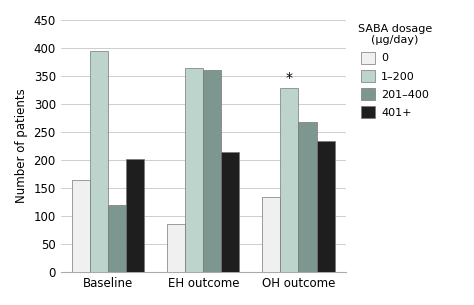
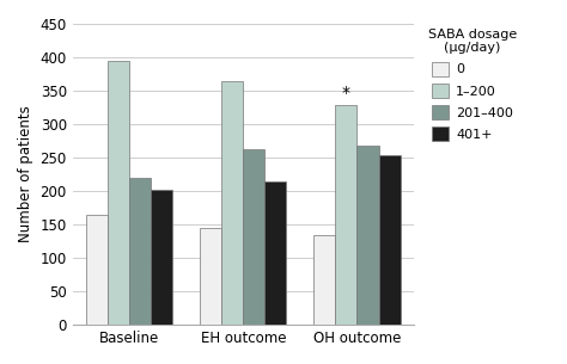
201–400/Baseline: 120 -> 220
0/EH outcome: 86 -> 145
201–400/EH outcome: 360 -> 262
401+/OH outcome: 234 -> 254
